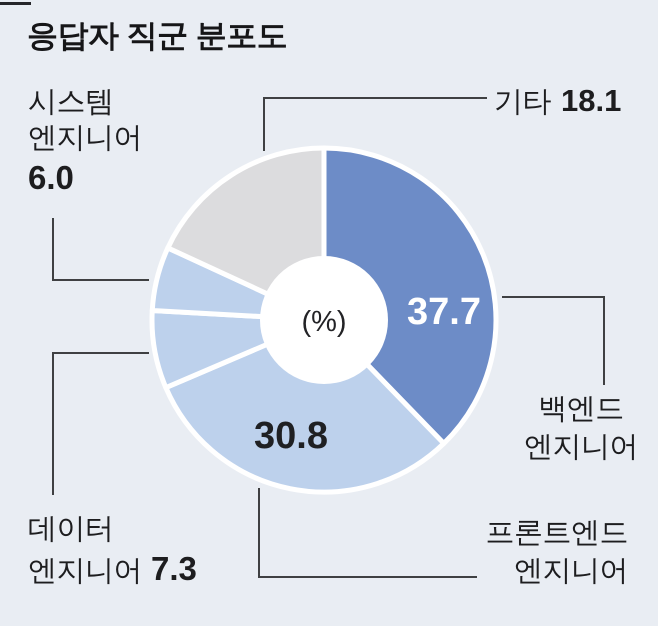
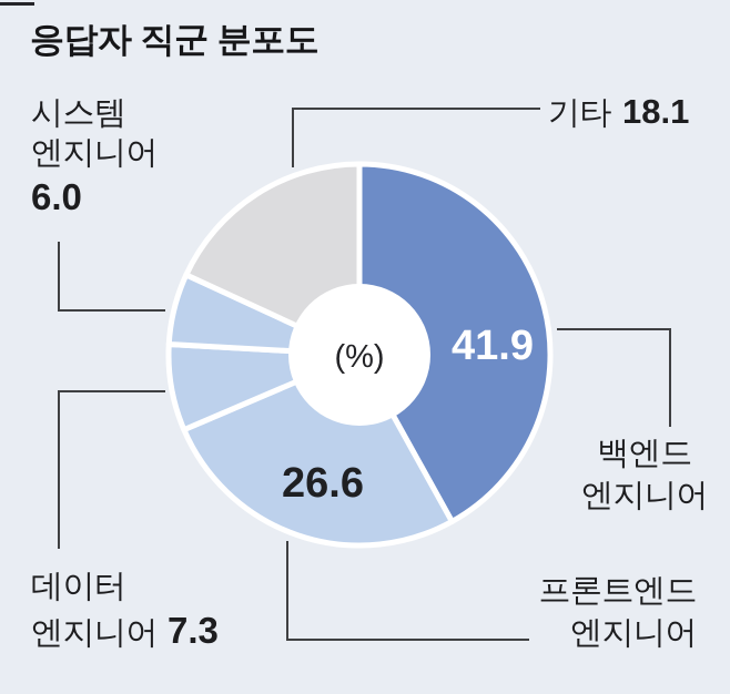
백엔드 엔지니어: 37.7 -> 41.9
프론트엔드 엔지니어: 30.8 -> 26.6
